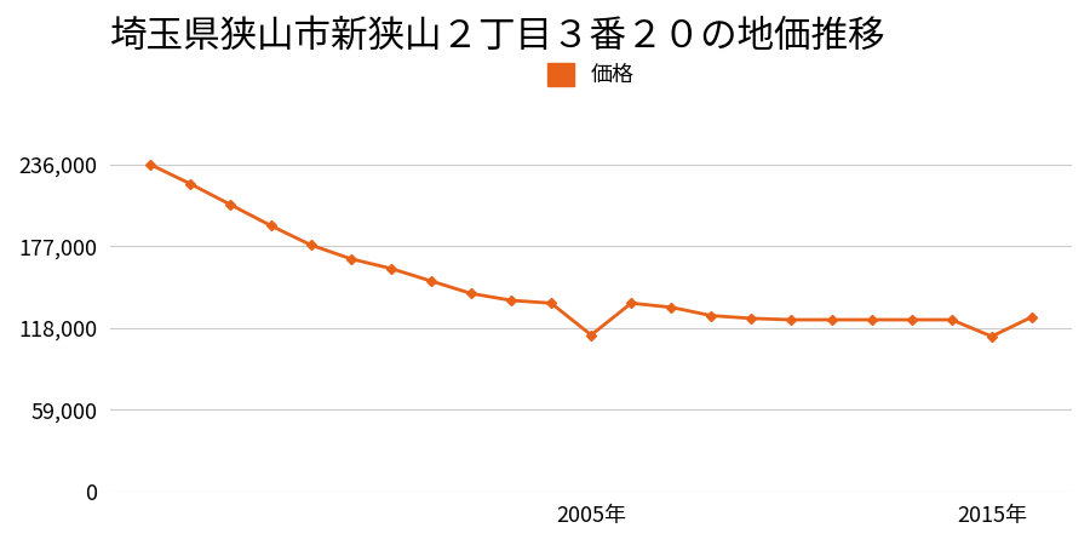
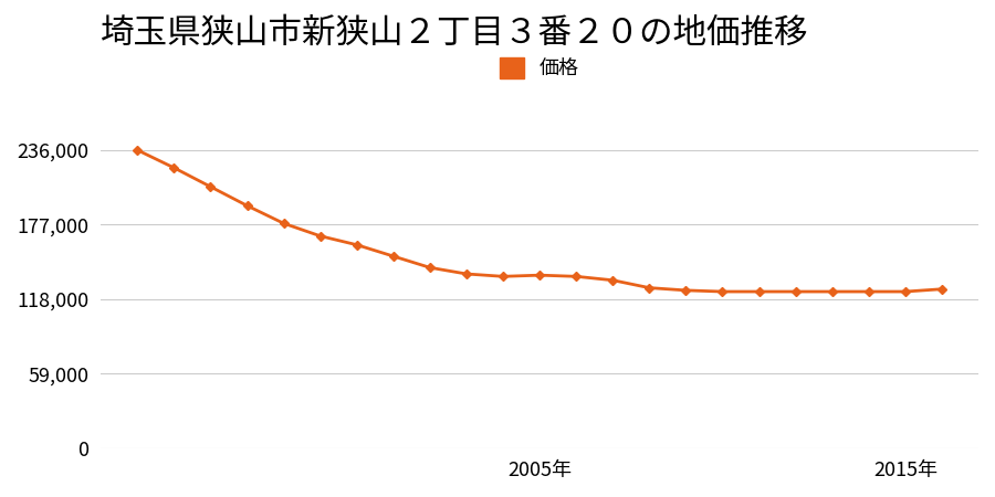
2005年: 113,000 -> 137,000
2015年: 112,000 -> 124,000
